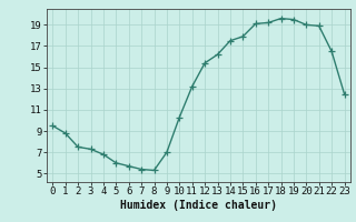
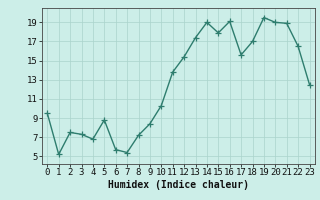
1: 8.8 -> 5.2
5: 6.0 -> 8.8
8: 5.3 -> 7.2
9: 7.0 -> 8.4
11: 13.2 -> 13.8
13: 16.2 -> 17.4
14: 17.5 -> 19.0
17: 19.2 -> 15.6
18: 19.6 -> 17.0
